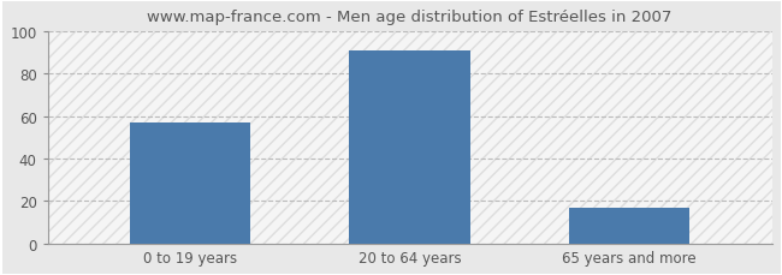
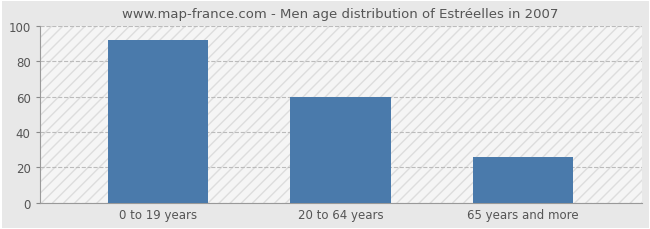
0 to 19 years: 57 -> 92
20 to 64 years: 91 -> 60
65 years and more: 17 -> 26
